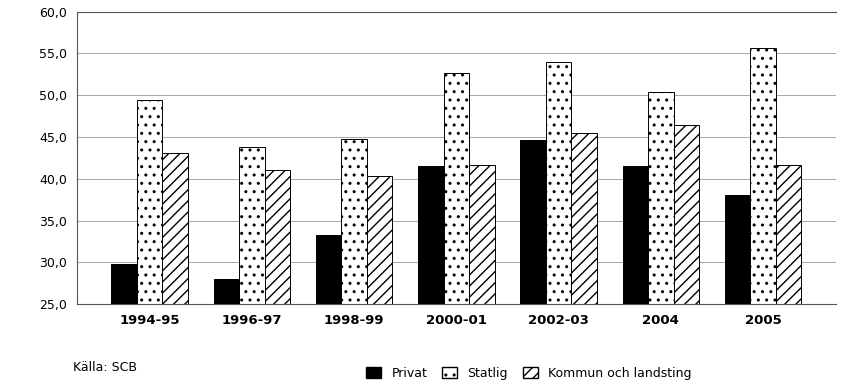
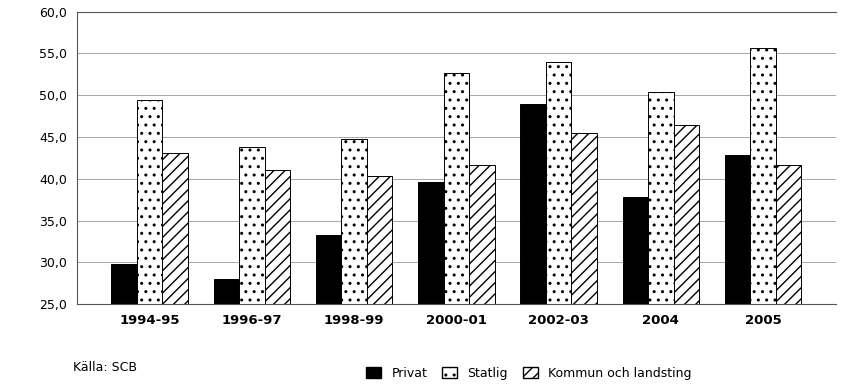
Privat/2000-01: 41,5 -> 39,6
Privat/2002-03: 44,7 -> 49,0
Privat/2004: 41,5 -> 37,8
Privat/2005: 38,1 -> 42,8
